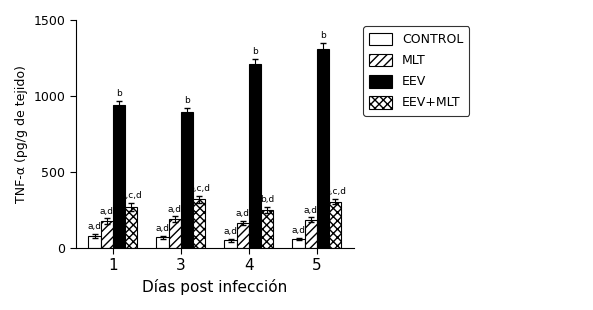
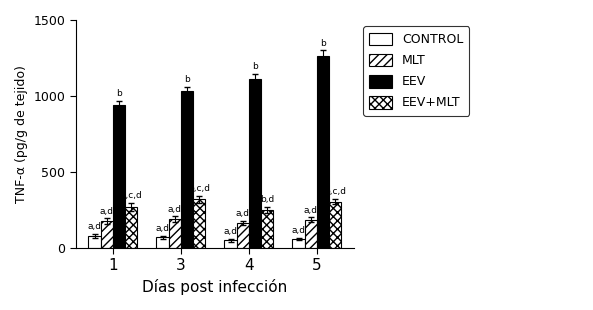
EEV/3: 900 -> 1030
EEV/4: 1210 -> 1110
EEV/5: 1310 -> 1260
